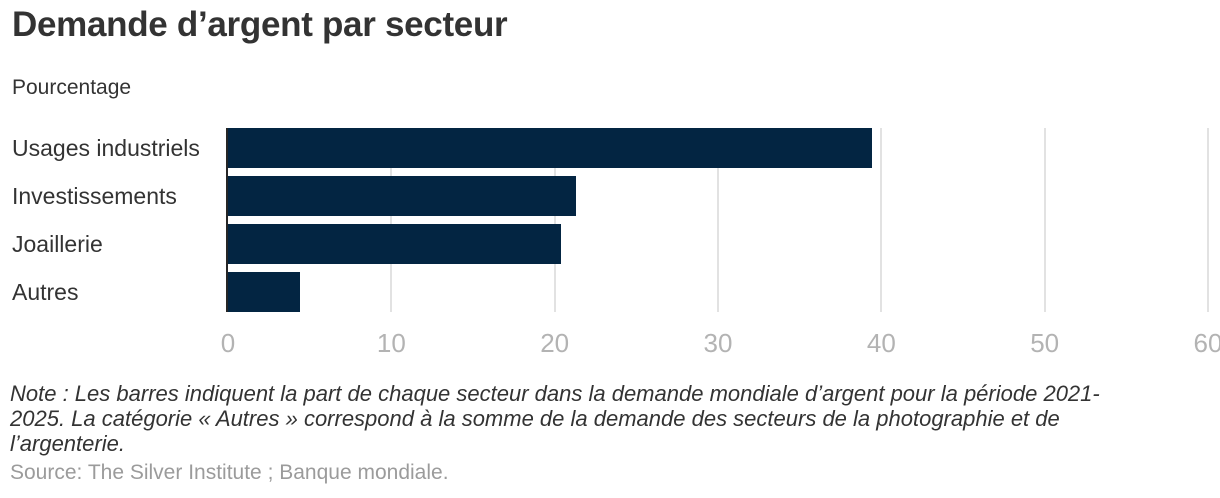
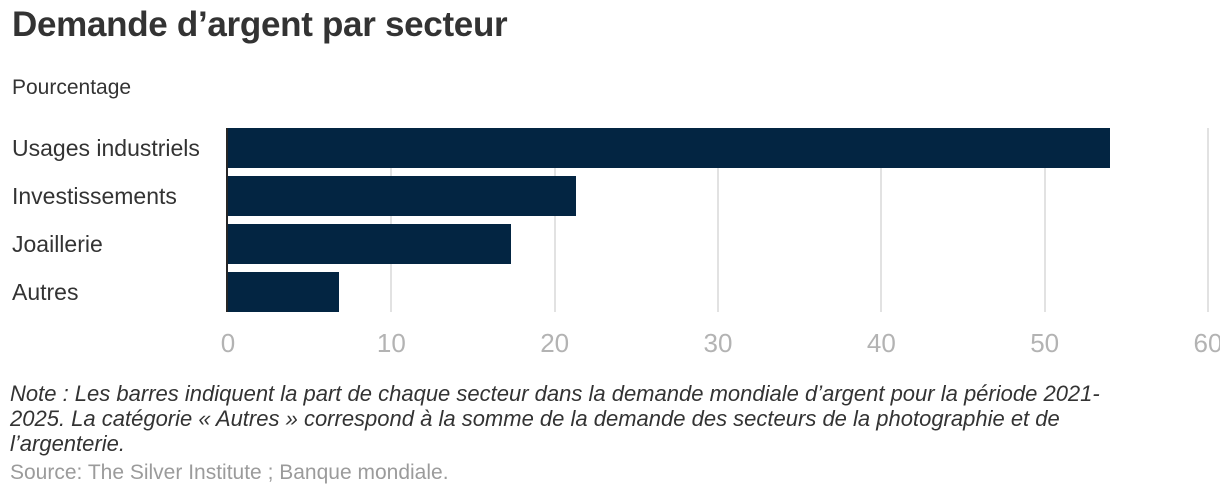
Usages industriels: 39.4 -> 54.0
Joaillerie: 20.4 -> 17.3
Autres: 4.4 -> 6.8
